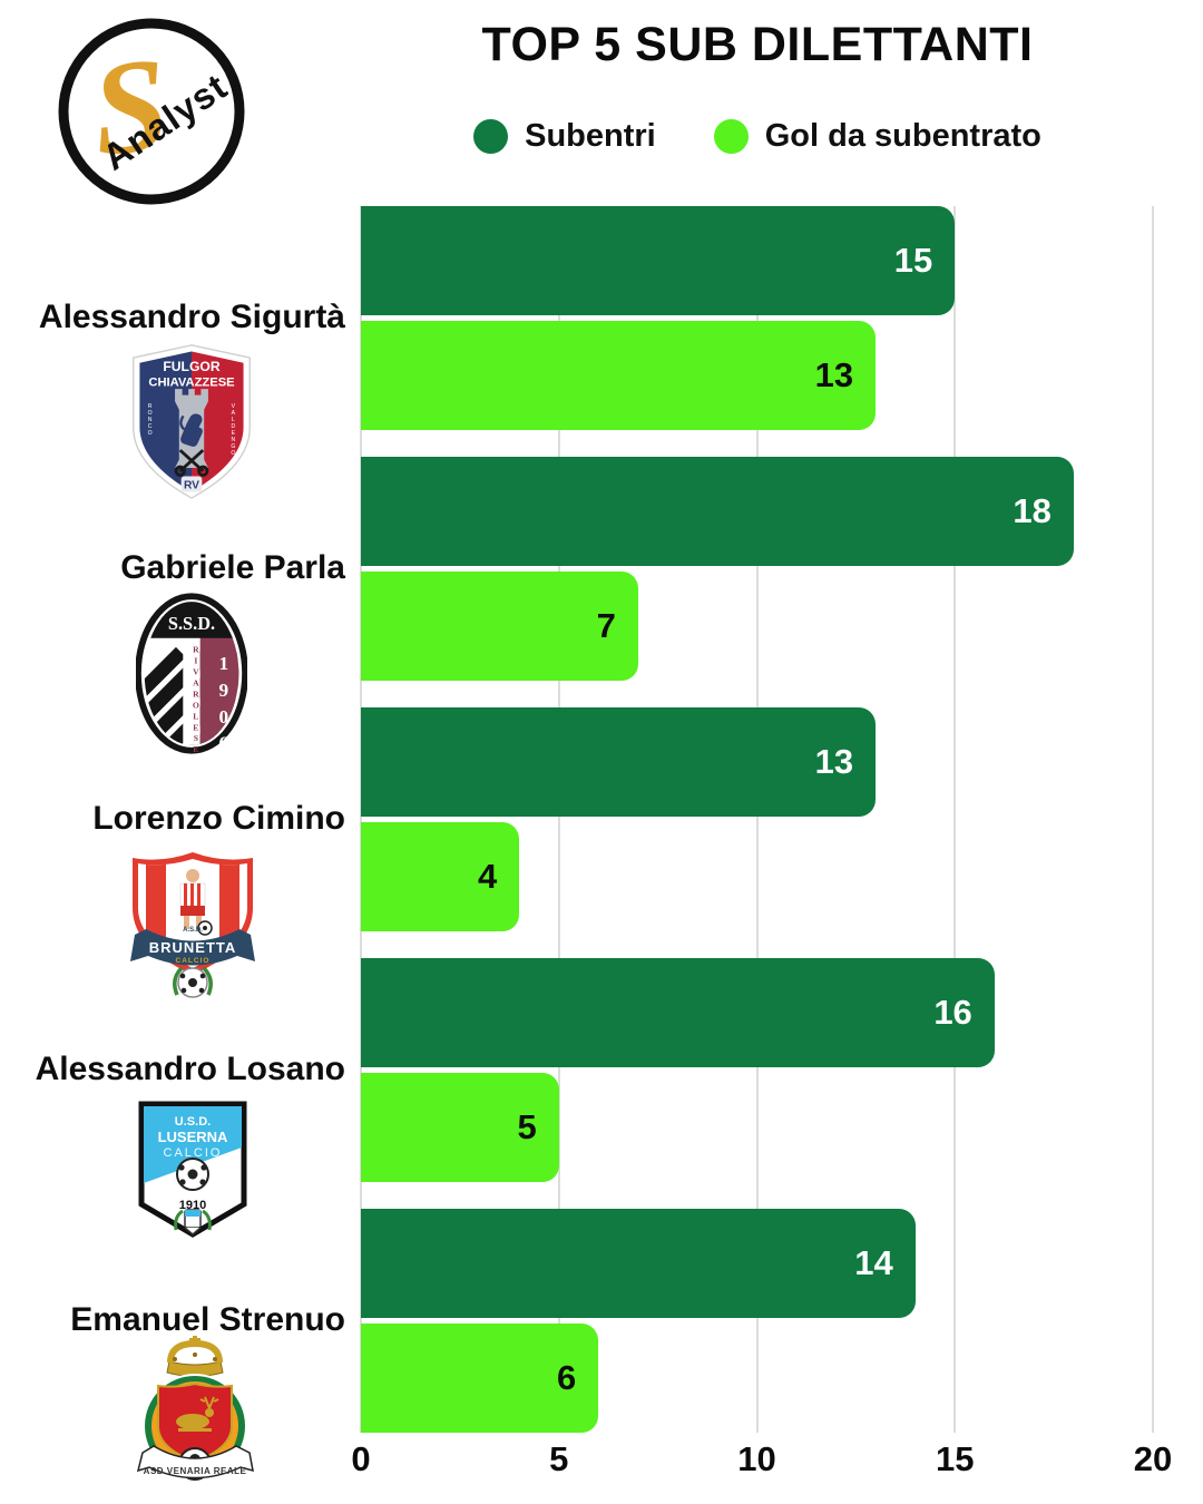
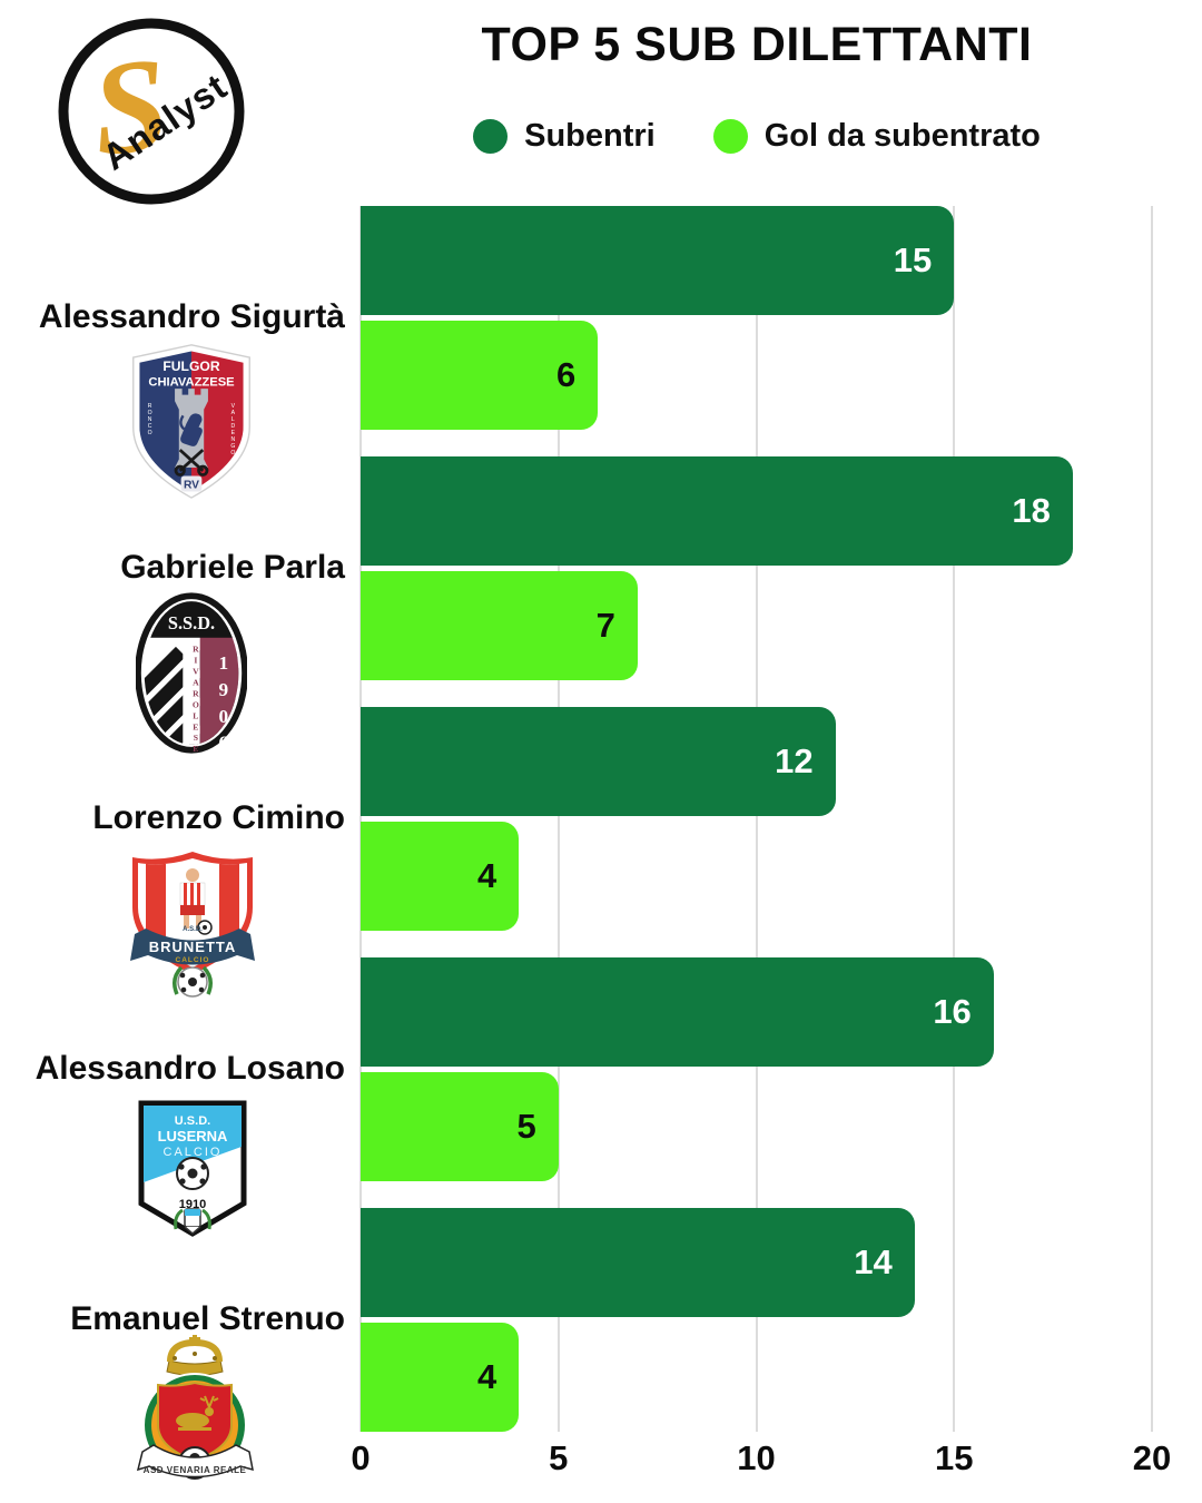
Gol da subentrato/Alessandro Sigurtà: 13 -> 6
Subentri/Lorenzo Cimino: 13 -> 12
Gol da subentrato/Emanuel Strenuo: 6 -> 4
